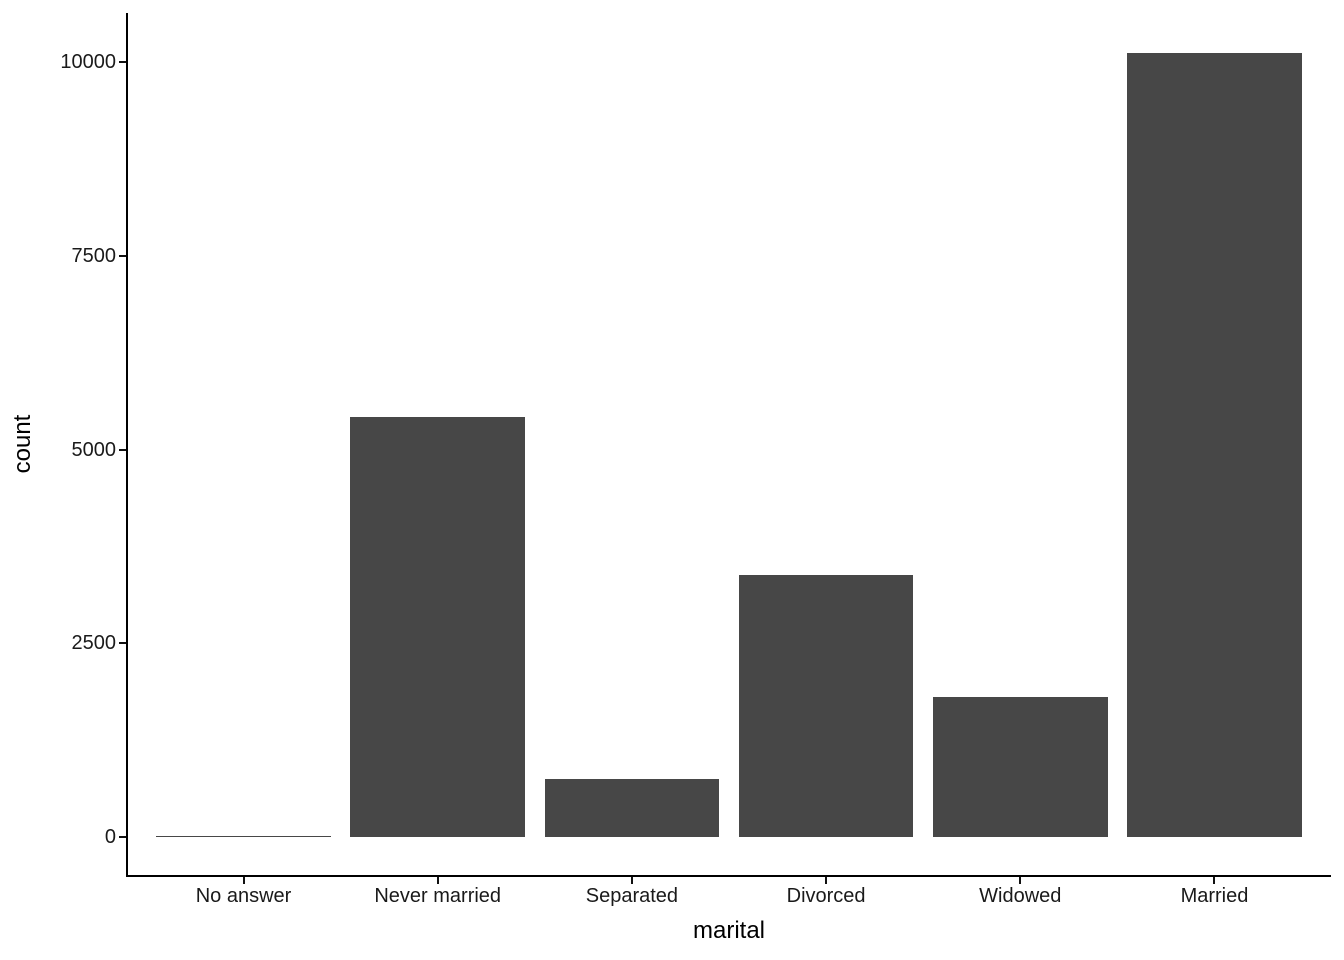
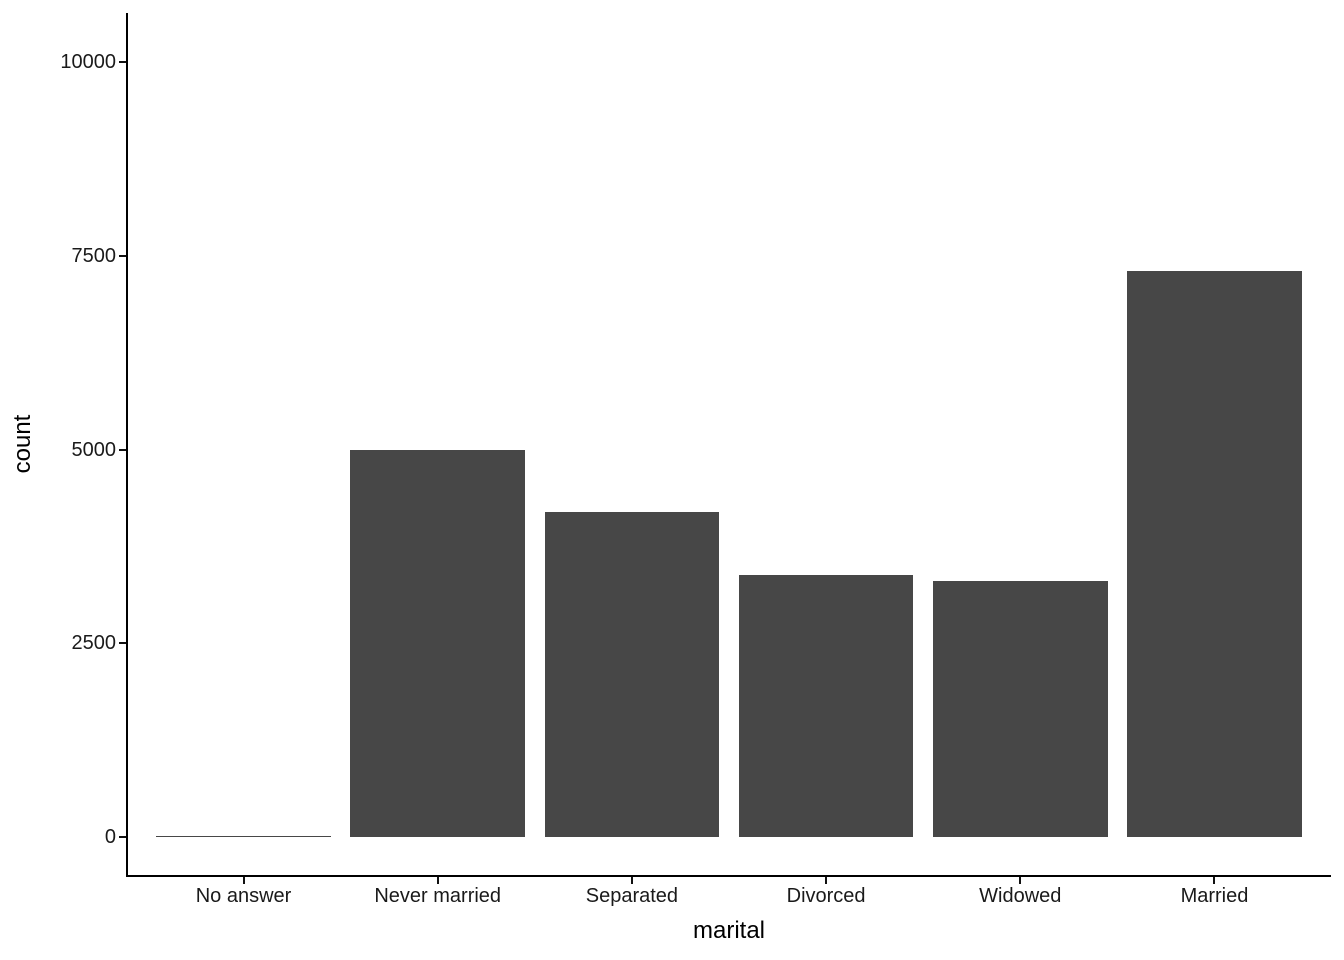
Never married: 5400 -> 5000
Separated: 700 -> 4200
Widowed: 1800 -> 3300
Married: 10100 -> 7300
